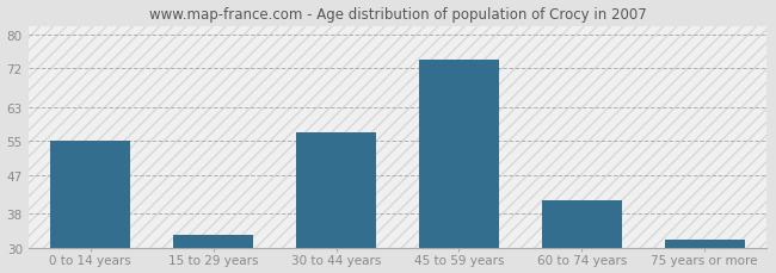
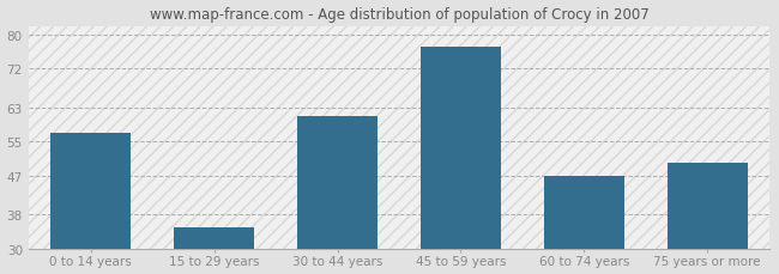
0 to 14 years: 55 -> 57
15 to 29 years: 33 -> 35
30 to 44 years: 57 -> 61
45 to 59 years: 74 -> 77
60 to 74 years: 41 -> 47
75 years or more: 32 -> 50
